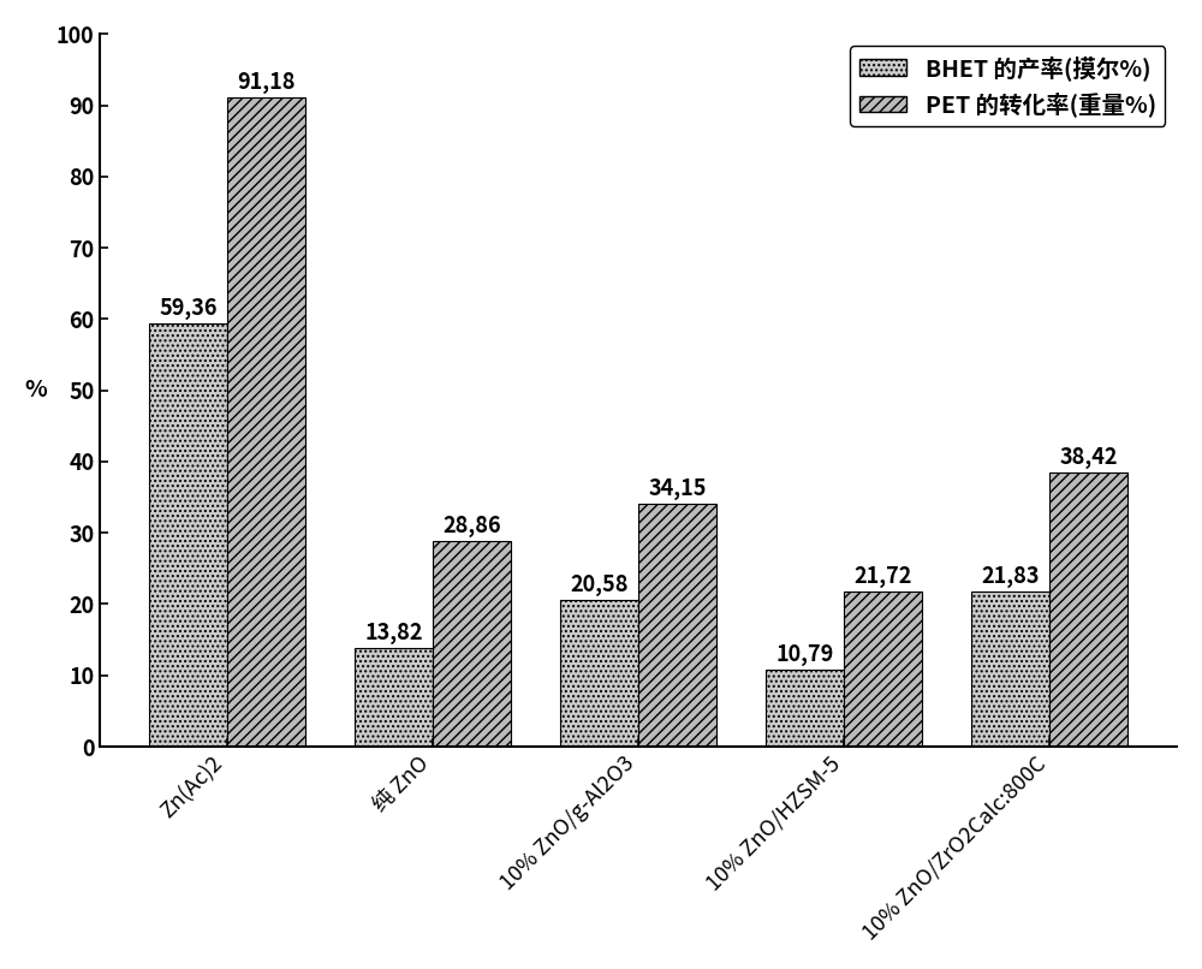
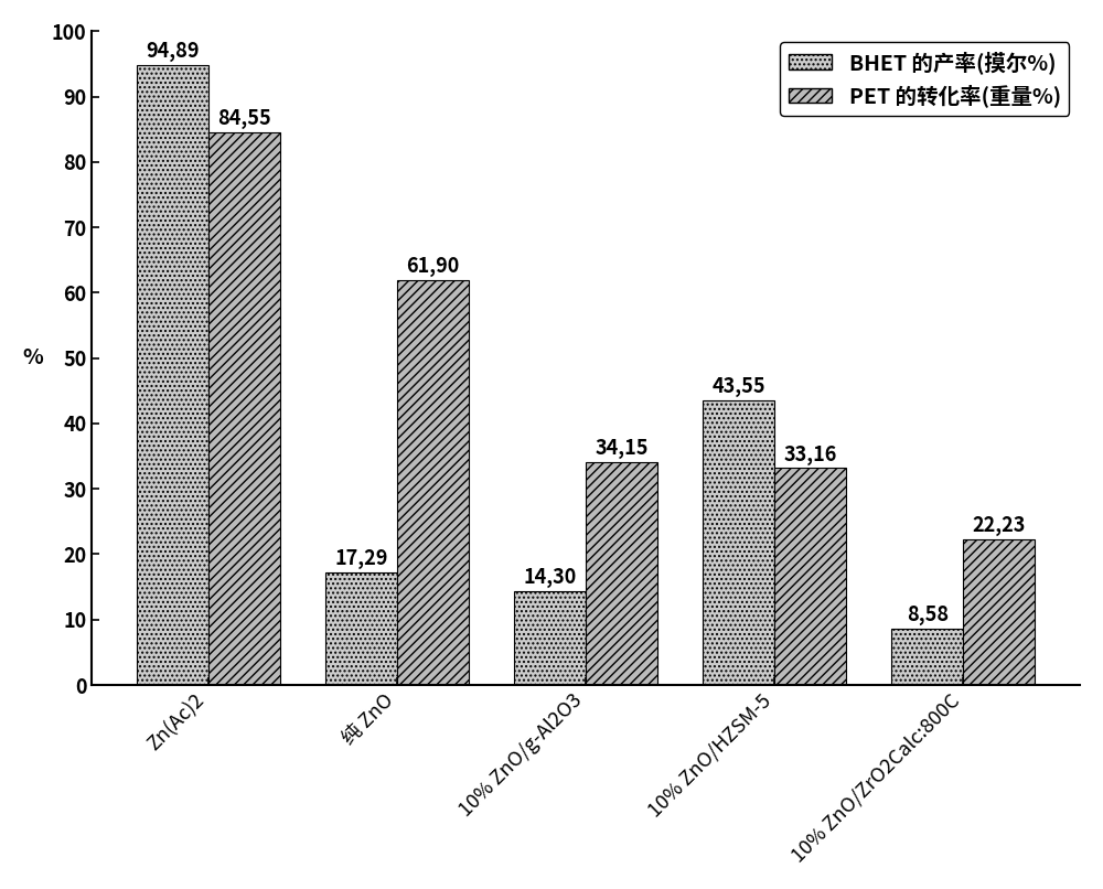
BHET 的产率(摸尔%)/Zn(Ac)2: 59,36 -> 94,89
PET 的转化率(重量%)/Zn(Ac)2: 91,18 -> 84,55
BHET 的产率(摸尔%)/纯 ZnO: 13,82 -> 17,29
PET 的转化率(重量%)/纯 ZnO: 28,86 -> 61,90
BHET 的产率(摸尔%)/10% ZnO/g-Al2O3: 20,58 -> 14,30
BHET 的产率(摸尔%)/10% ZnO/HZSM-5: 10,79 -> 43,55
PET 的转化率(重量%)/10% ZnO/HZSM-5: 21,72 -> 33,16
BHET 的产率(摸尔%)/10% ZnO/ZrO2Calc:800C: 21,83 -> 8,58
PET 的转化率(重量%)/10% ZnO/ZrO2Calc:800C: 38,42 -> 22,23
